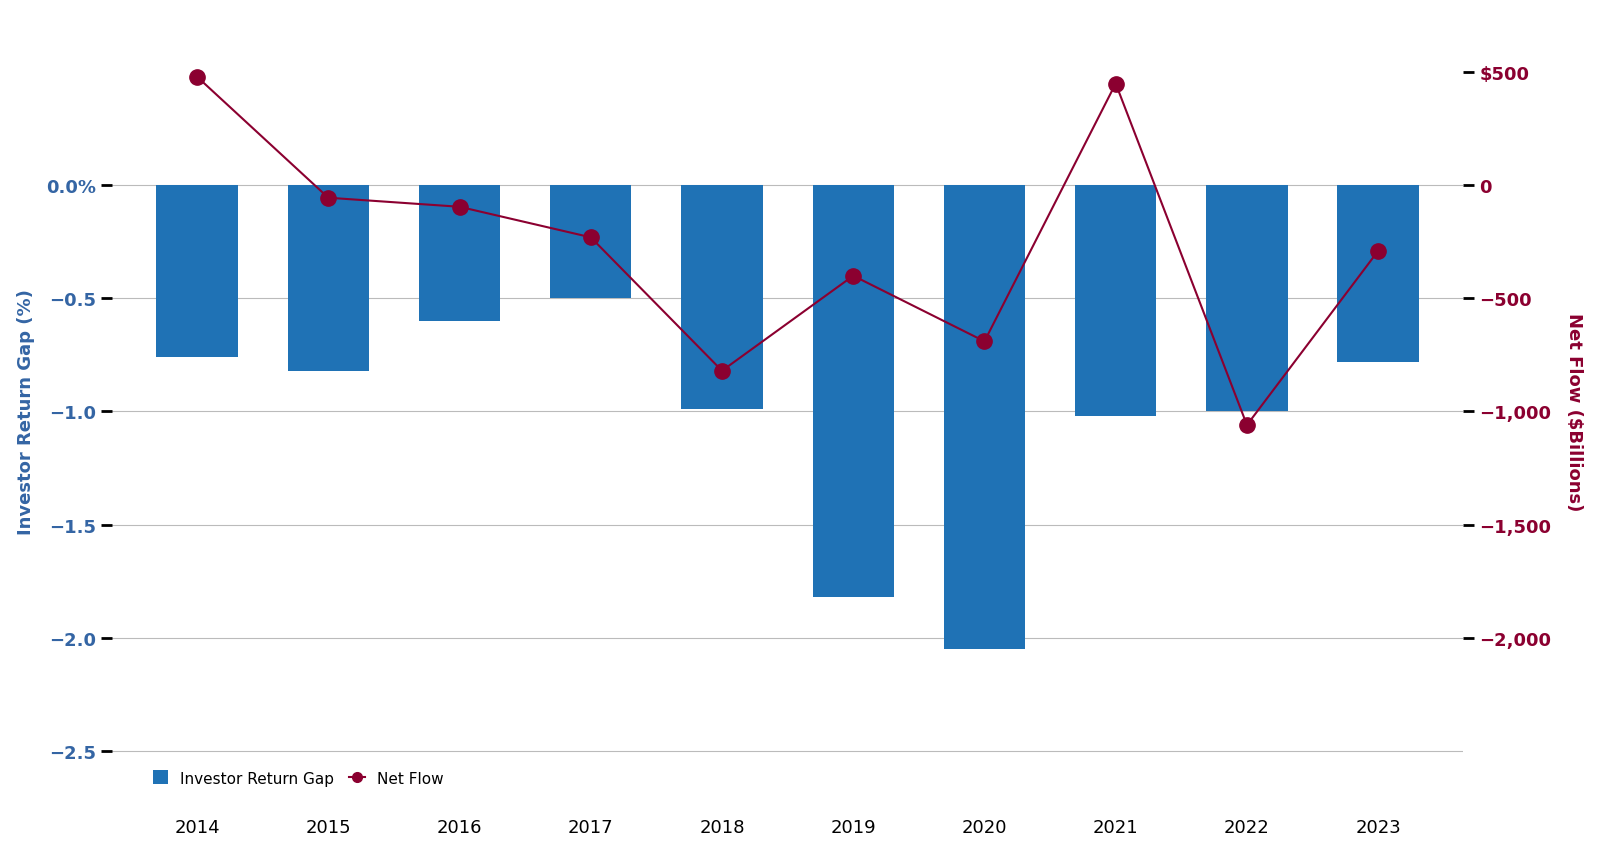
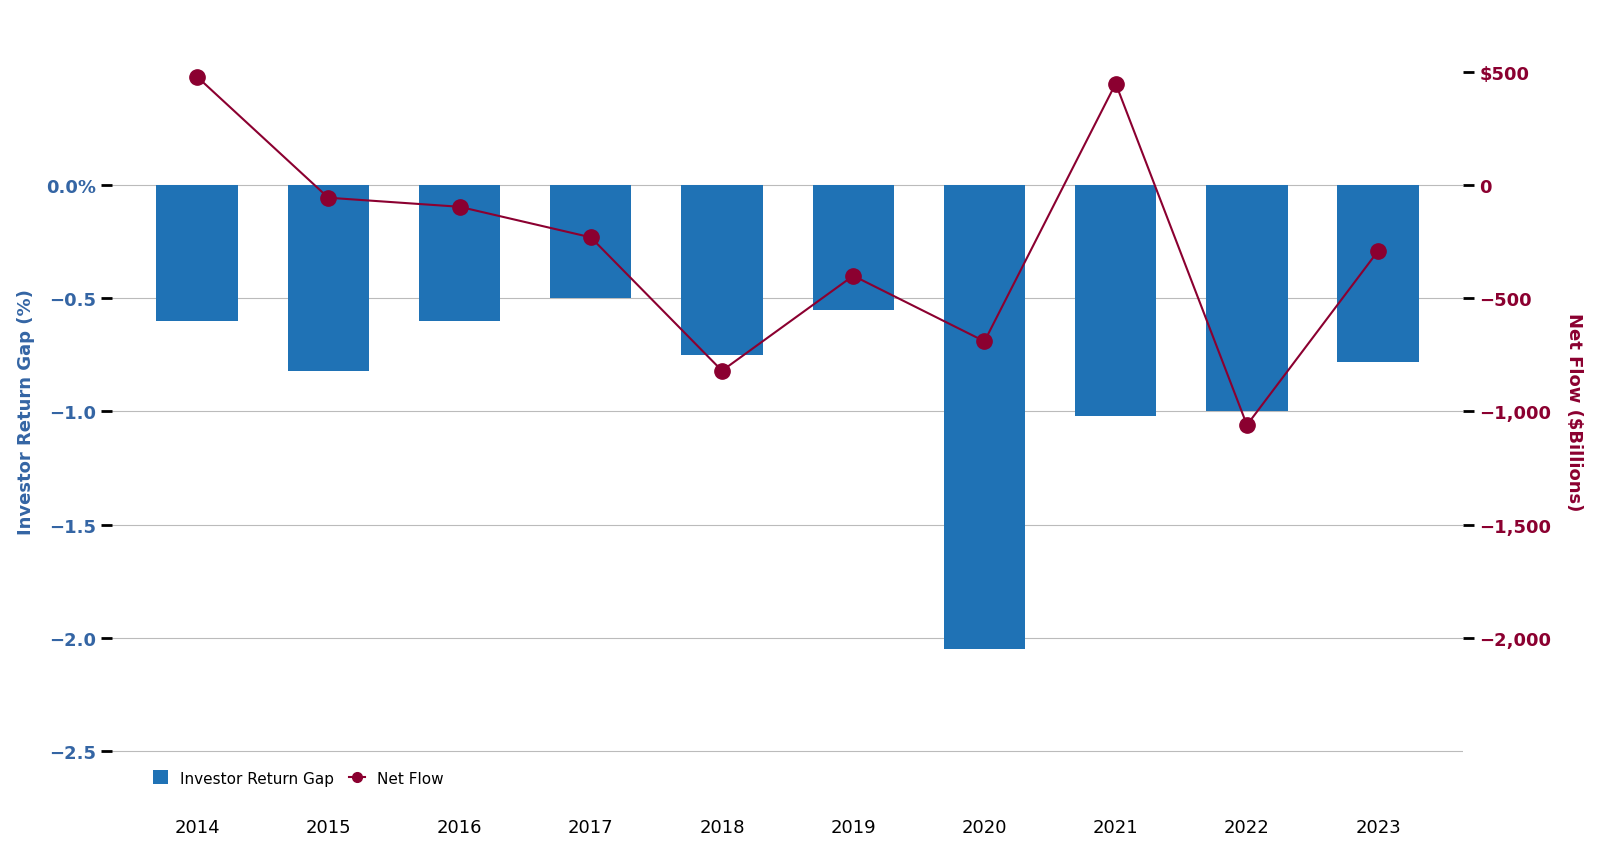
Investor Return Gap/2014: -0.76 -> -0.60
Investor Return Gap/2018: -0.99 -> -0.75
Investor Return Gap/2019: -1.82 -> -0.55
